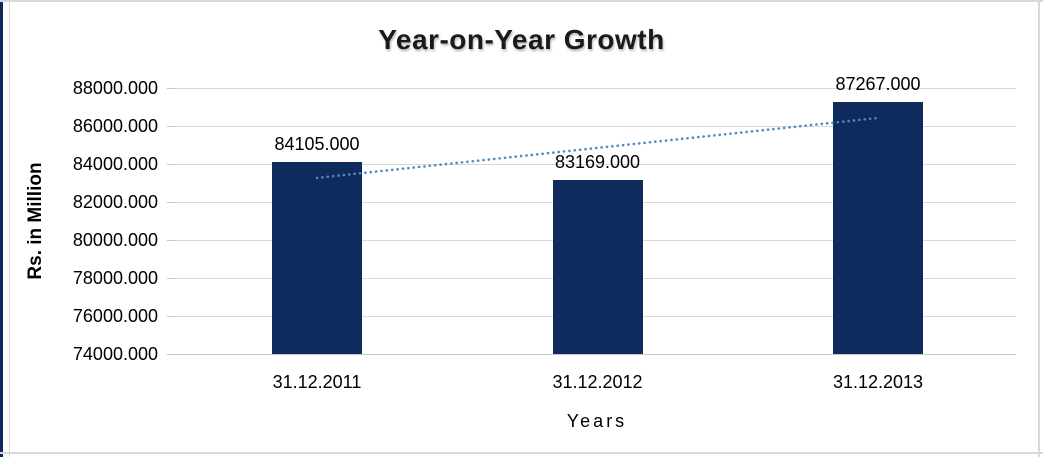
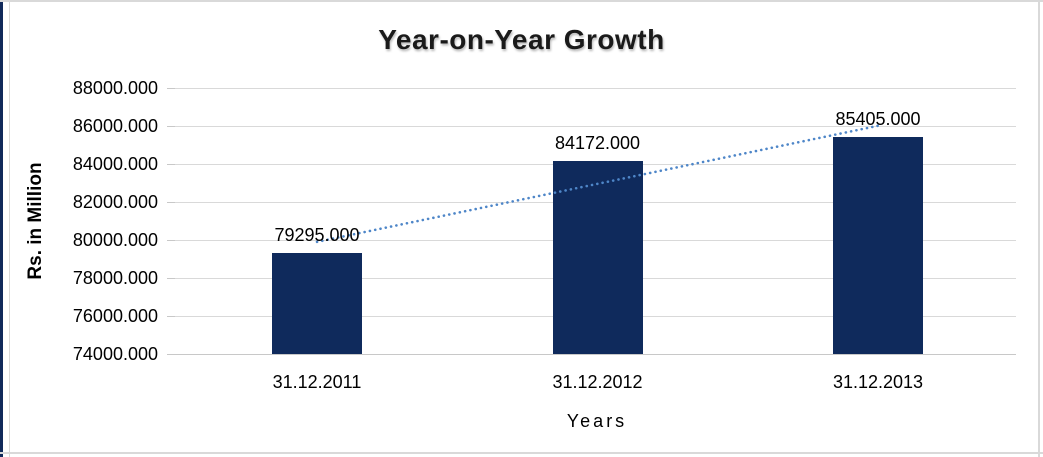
31.12.2011: 84105.000 -> 79295.000
31.12.2012: 83169.000 -> 84172.000
31.12.2013: 87267.000 -> 85405.000
